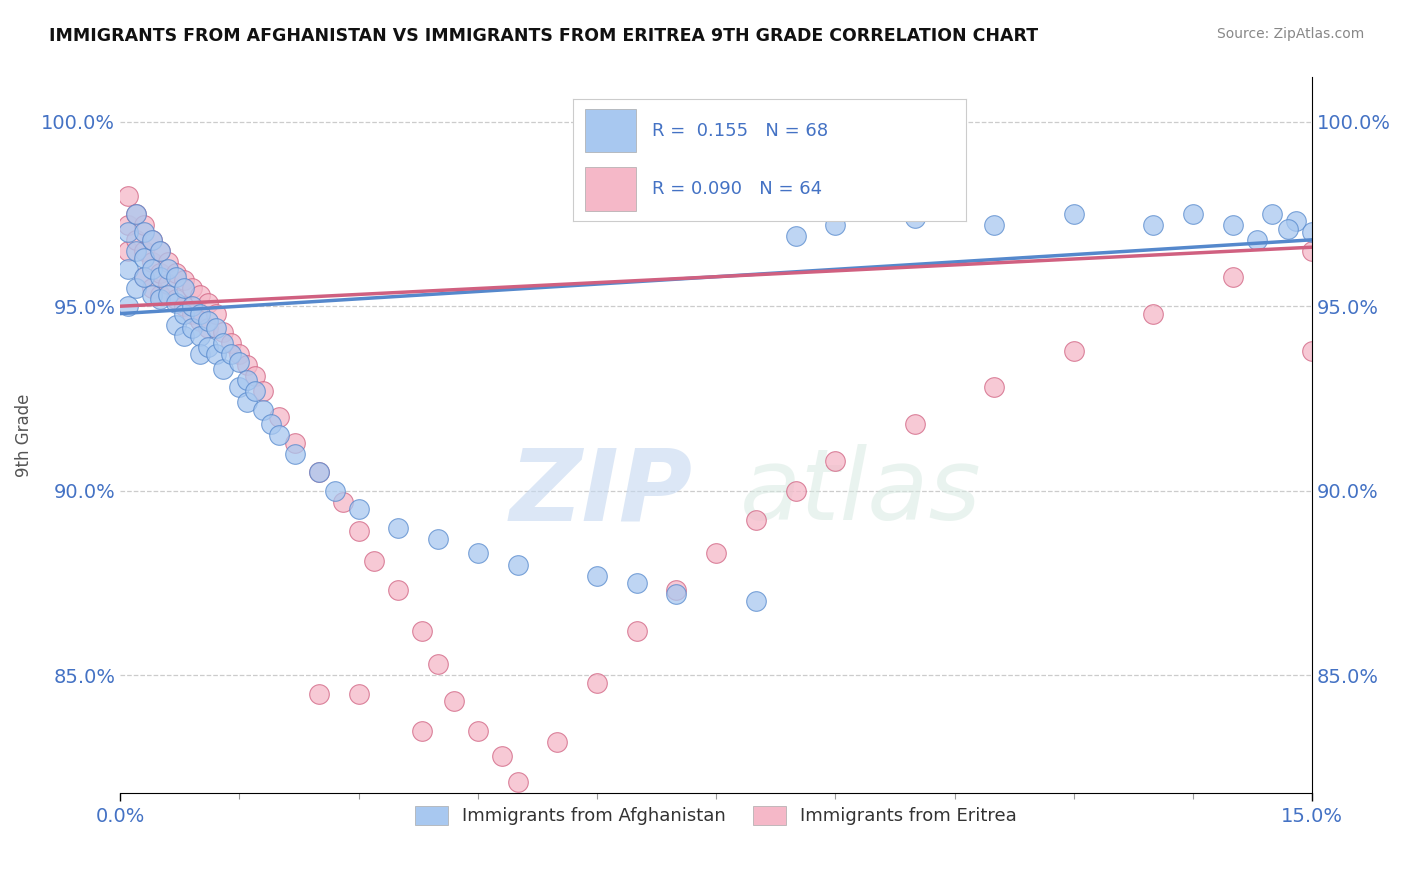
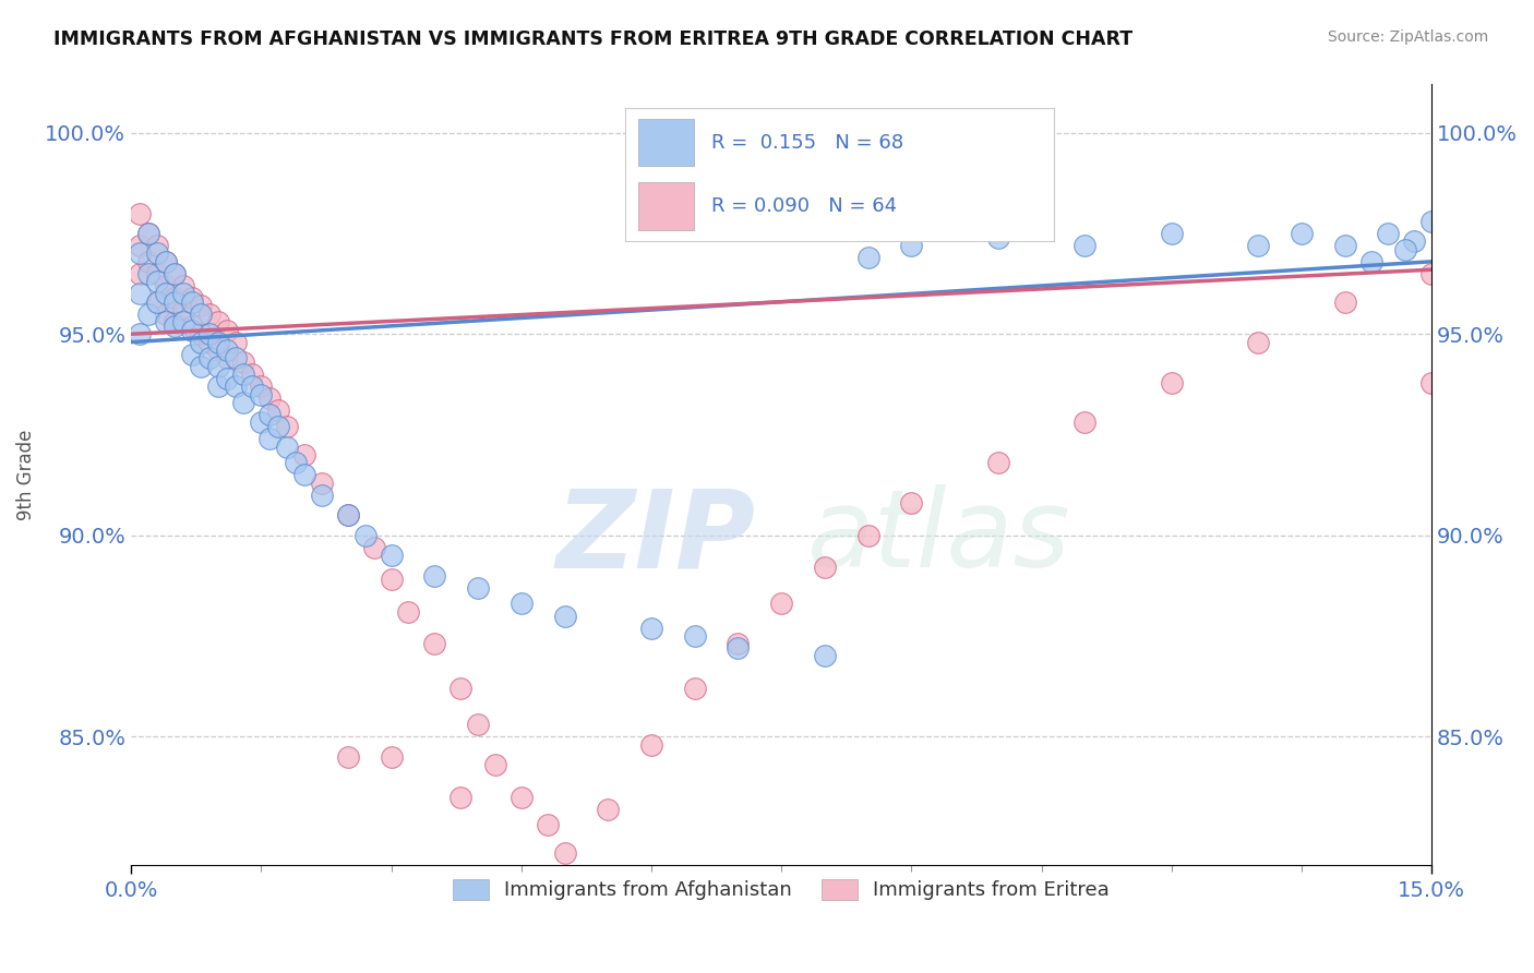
Immigrants from Afghanistan/15.0%: 97.0% -> 97.8%
